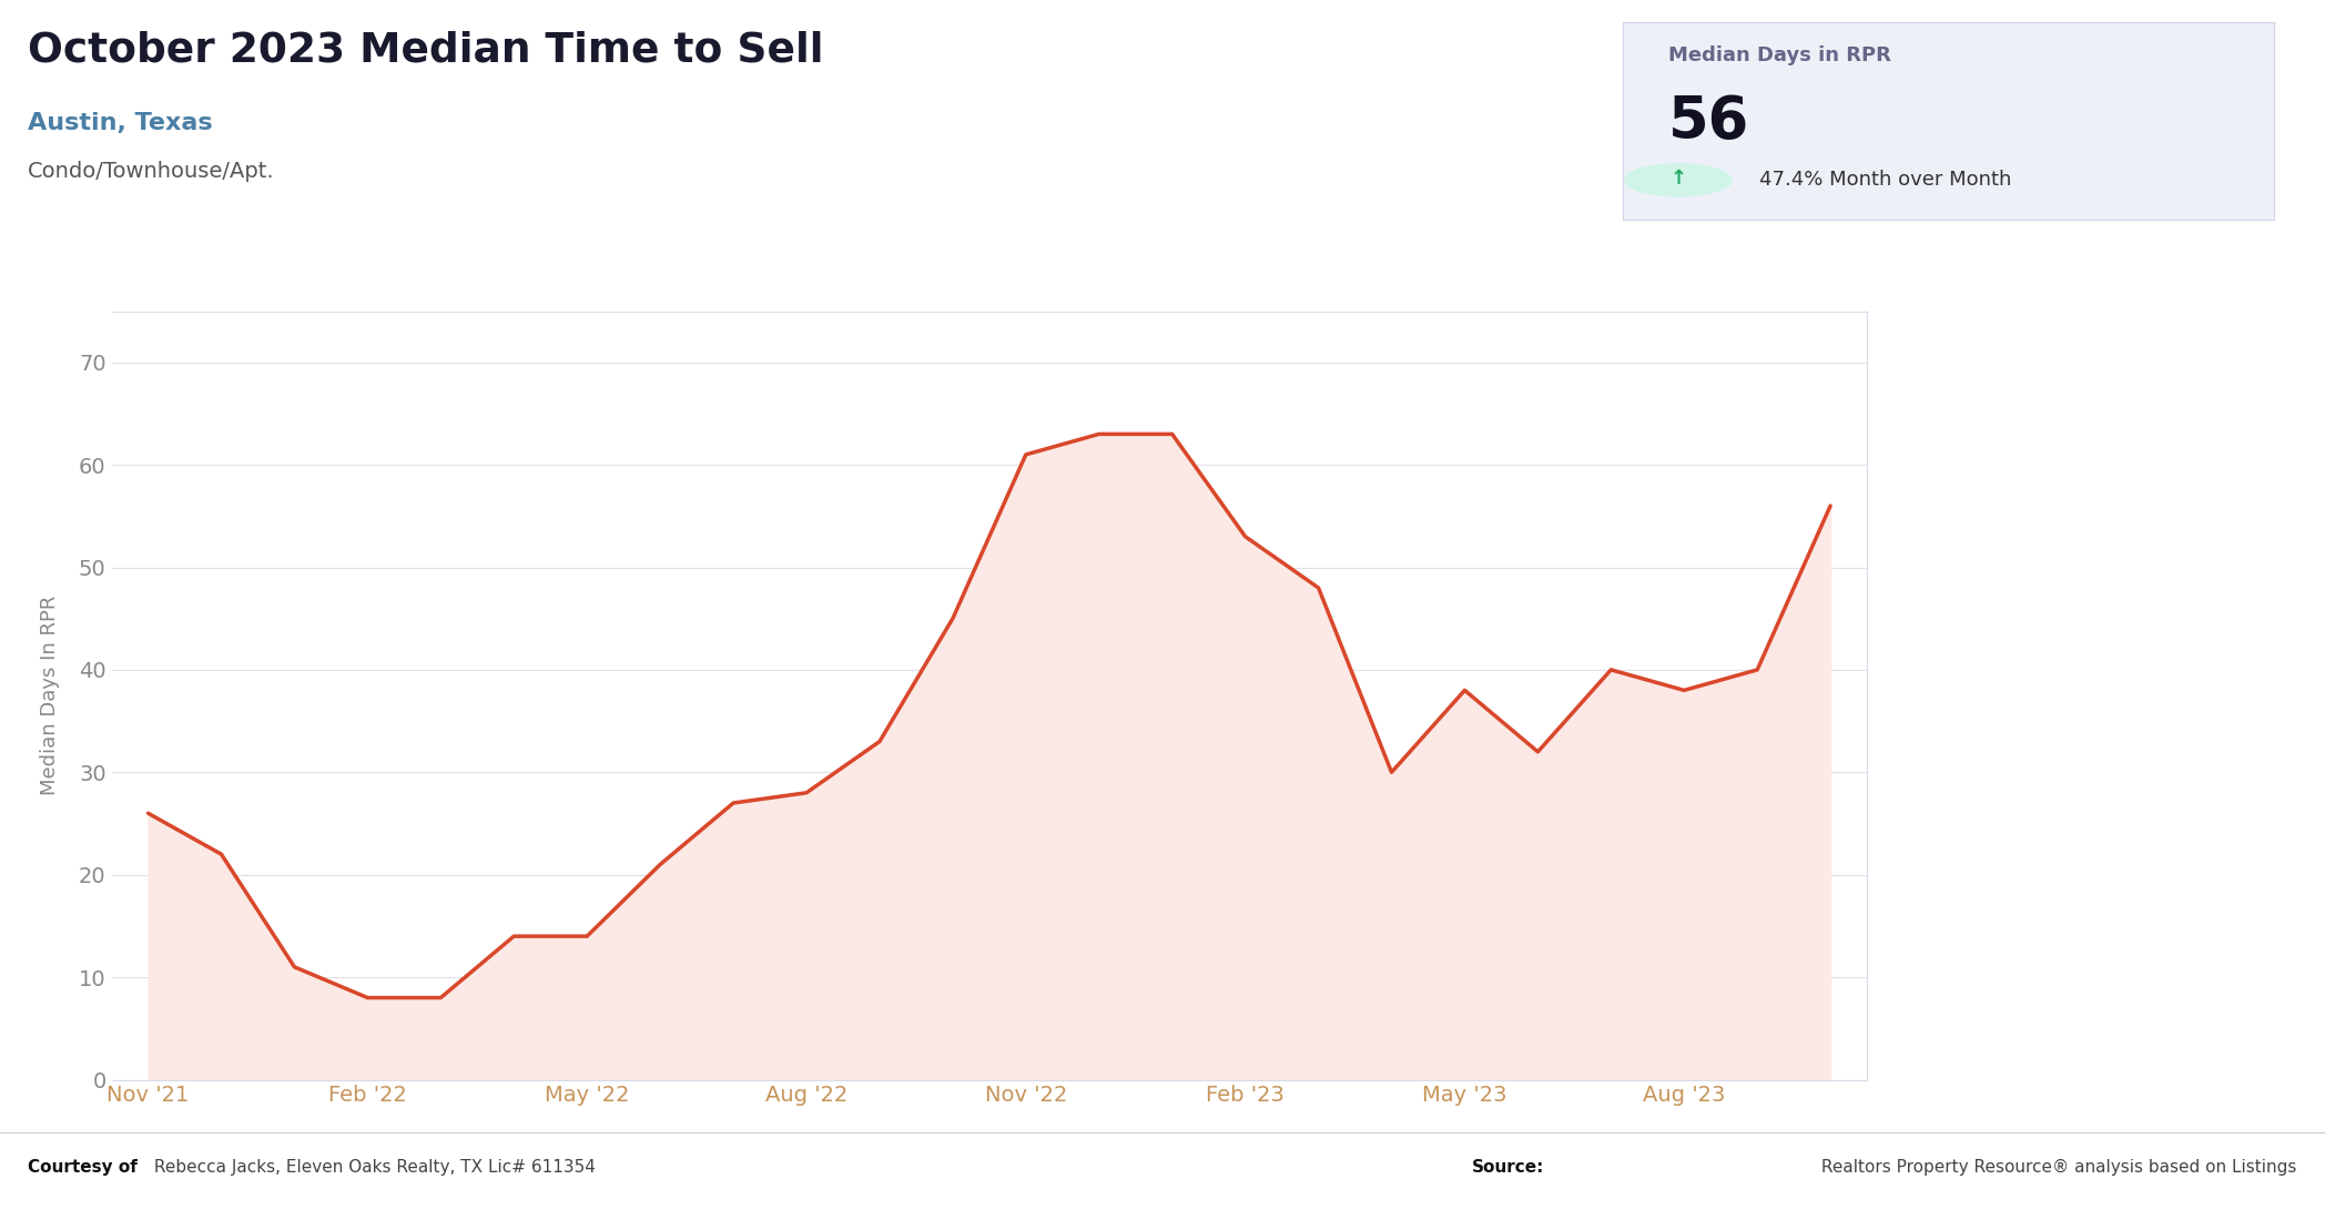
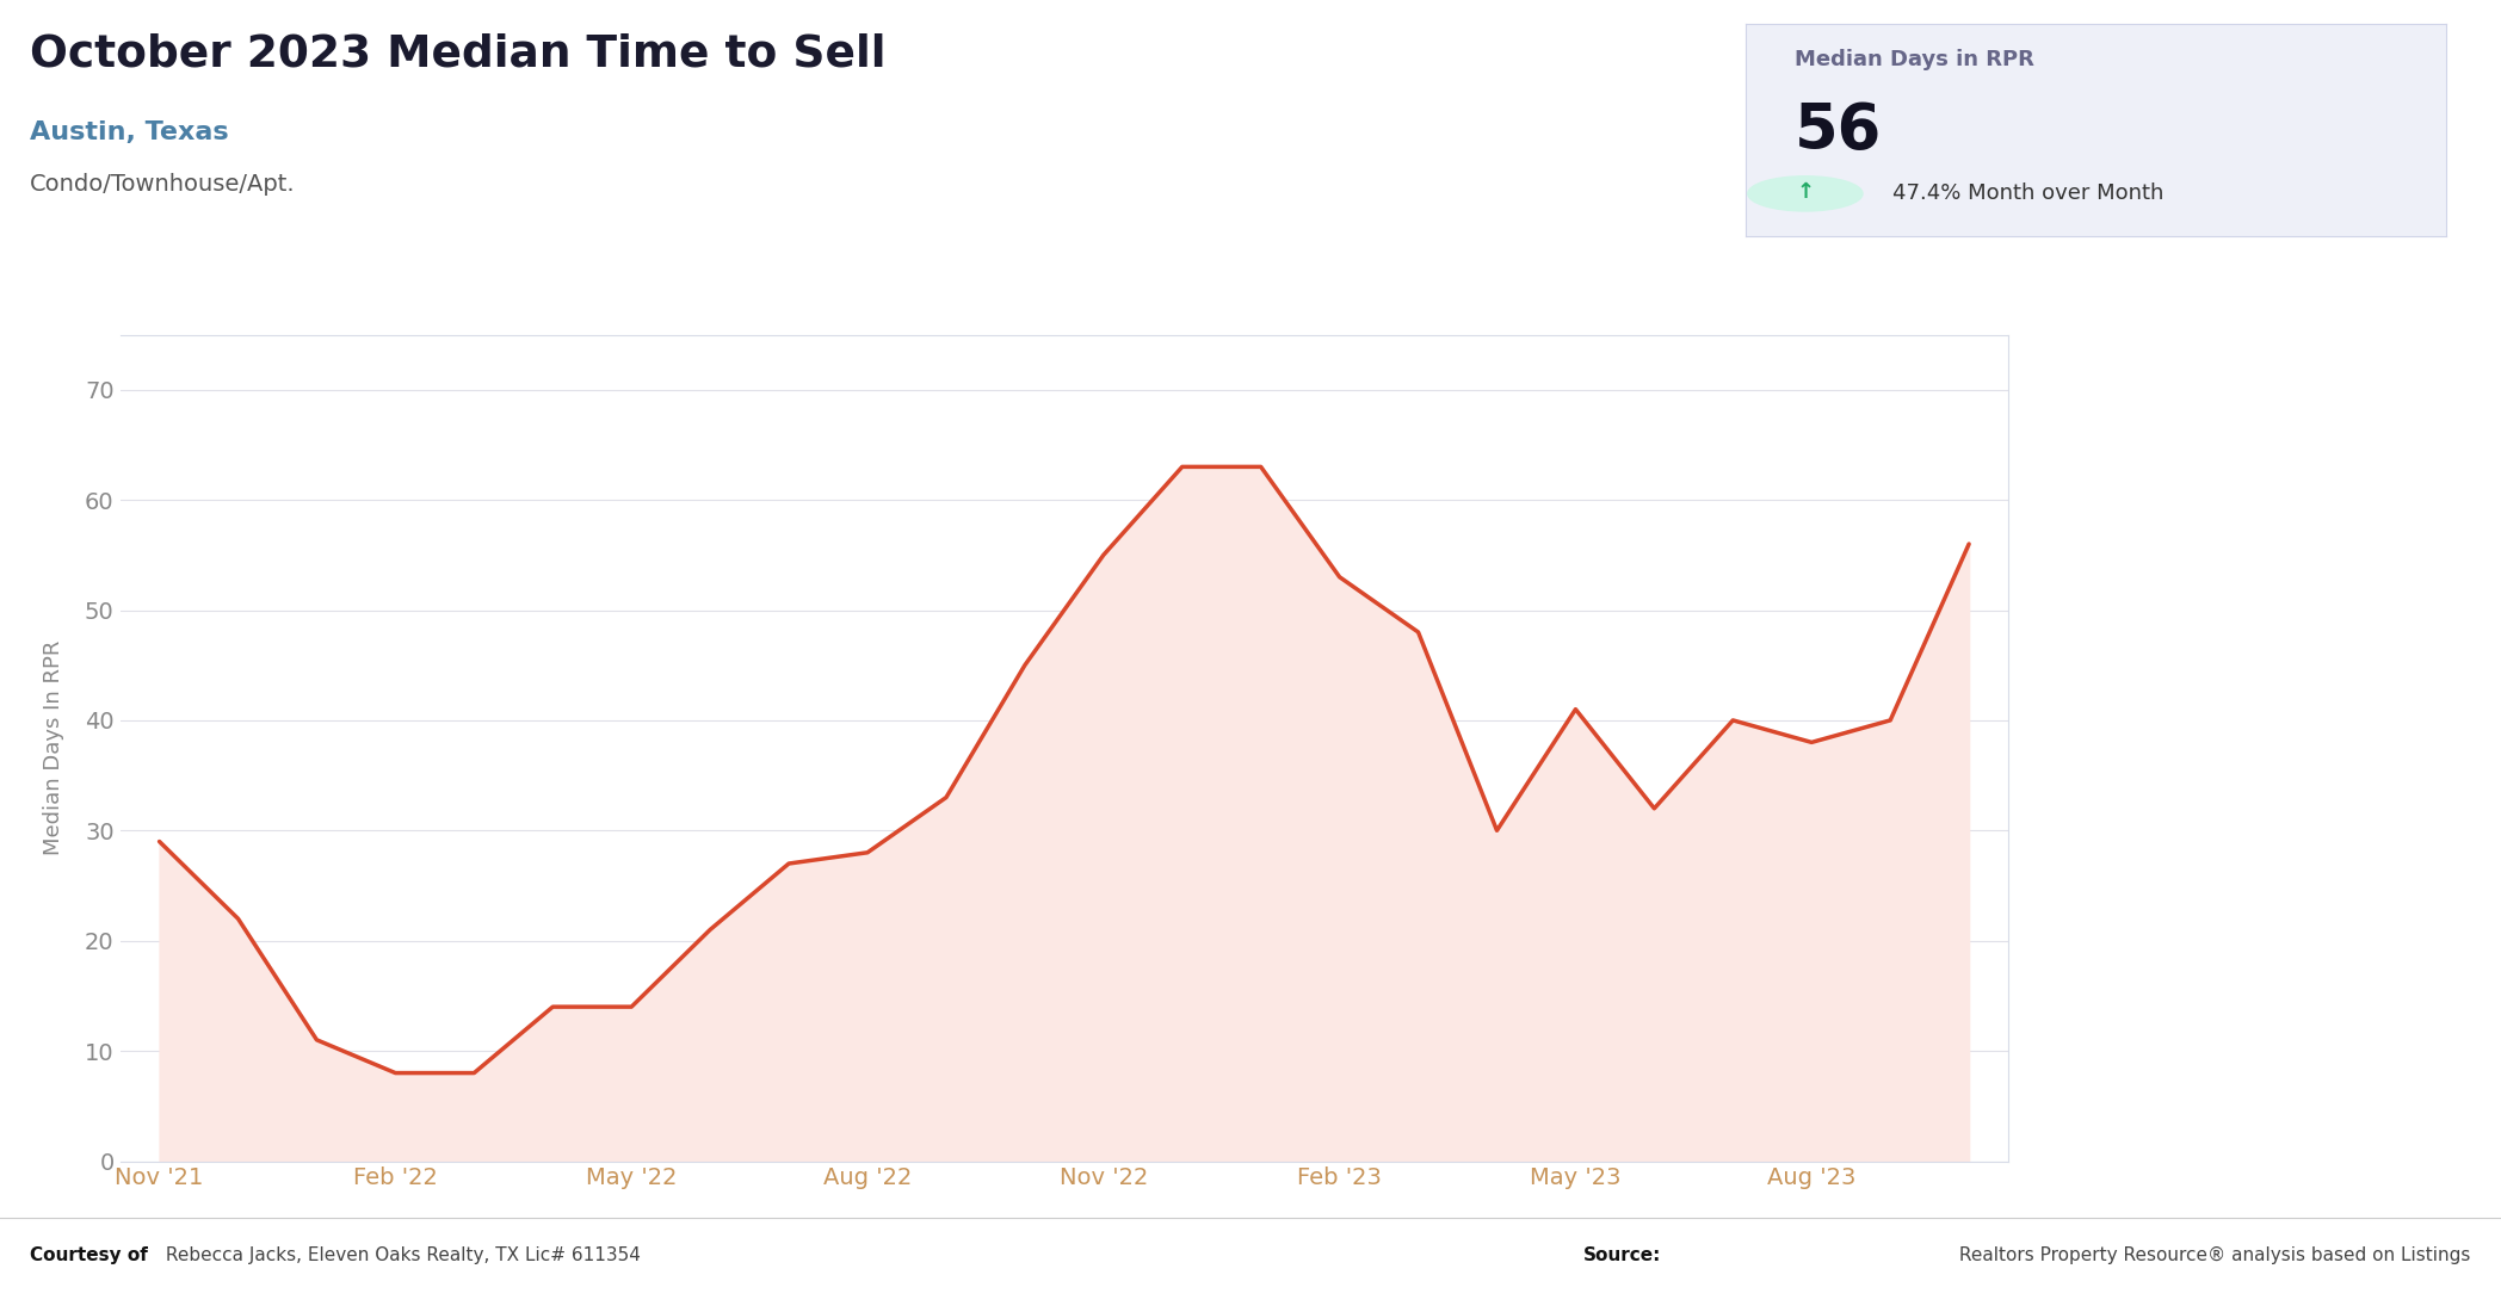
Nov '21: 26 -> 29
Nov '22: 61 -> 55
May '23: 38 -> 41
